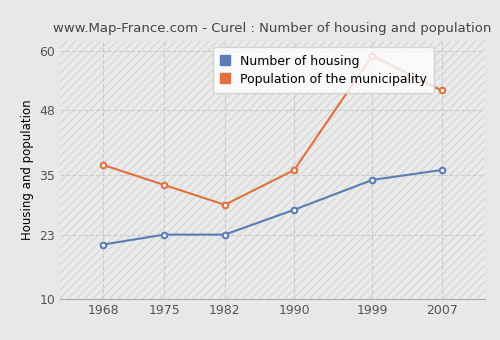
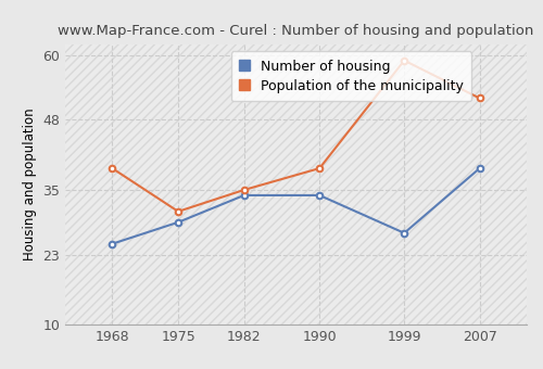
Number of housing/1968: 21 -> 25
Population of the municipality/1968: 37 -> 39
Number of housing/1975: 23 -> 29
Population of the municipality/1975: 33 -> 31
Number of housing/1982: 23 -> 34
Population of the municipality/1982: 29 -> 35
Number of housing/1990: 28 -> 34
Population of the municipality/1990: 36 -> 39
Number of housing/1999: 34 -> 27
Number of housing/2007: 36 -> 39
